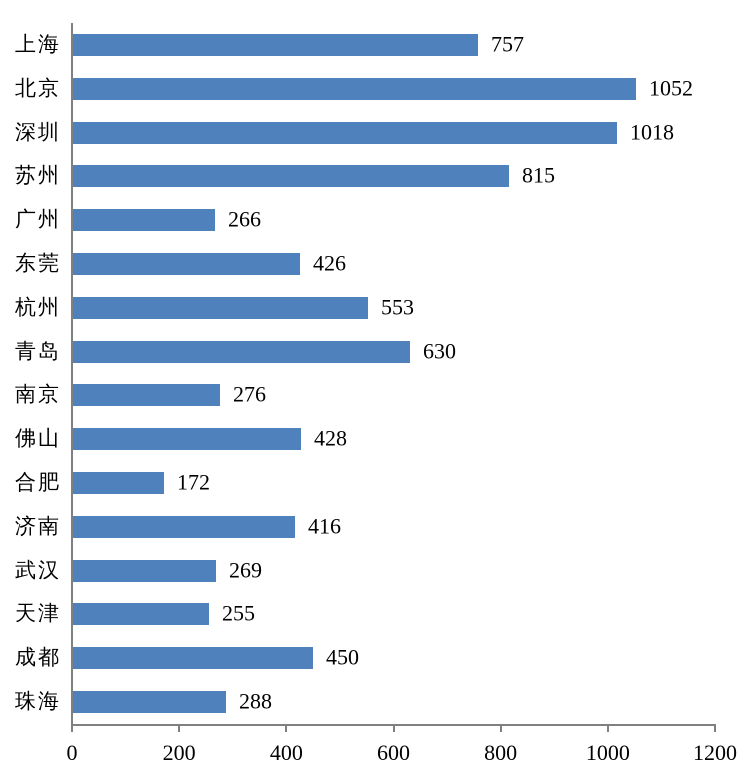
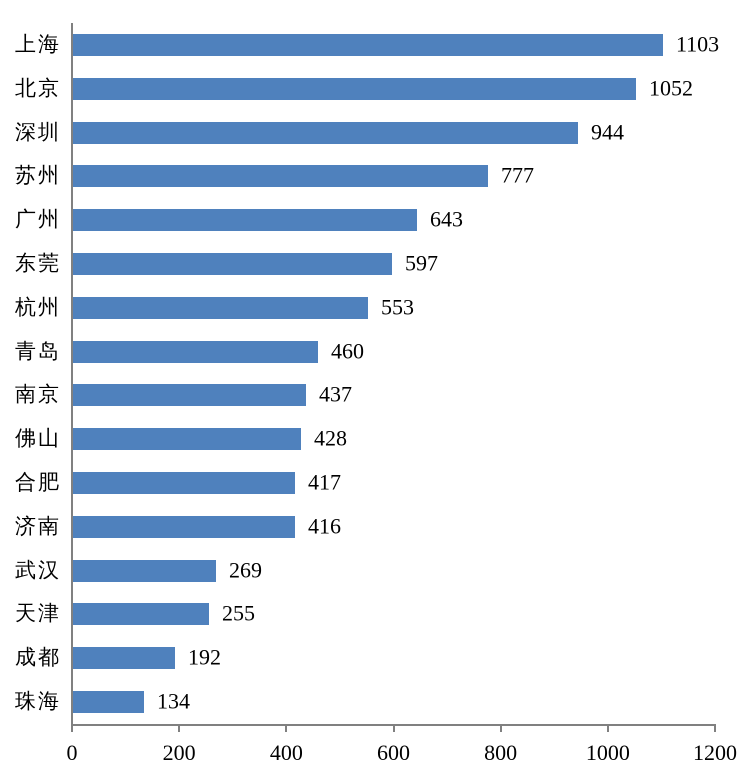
上海: 757 -> 1103
深圳: 1018 -> 944
苏州: 815 -> 777
广州: 266 -> 643
东莞: 426 -> 597
青岛: 630 -> 460
南京: 276 -> 437
合肥: 172 -> 417
成都: 450 -> 192
珠海: 288 -> 134
